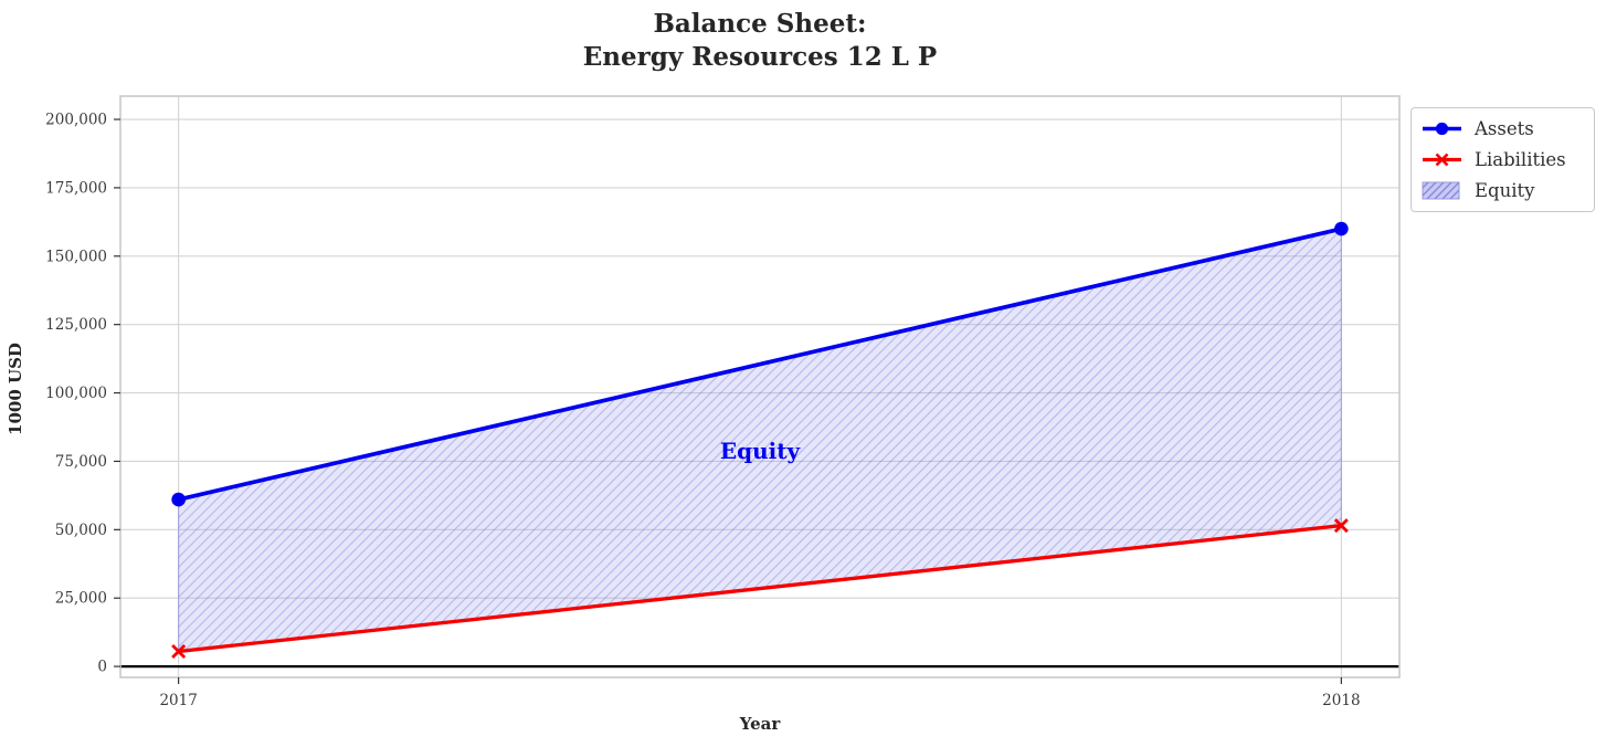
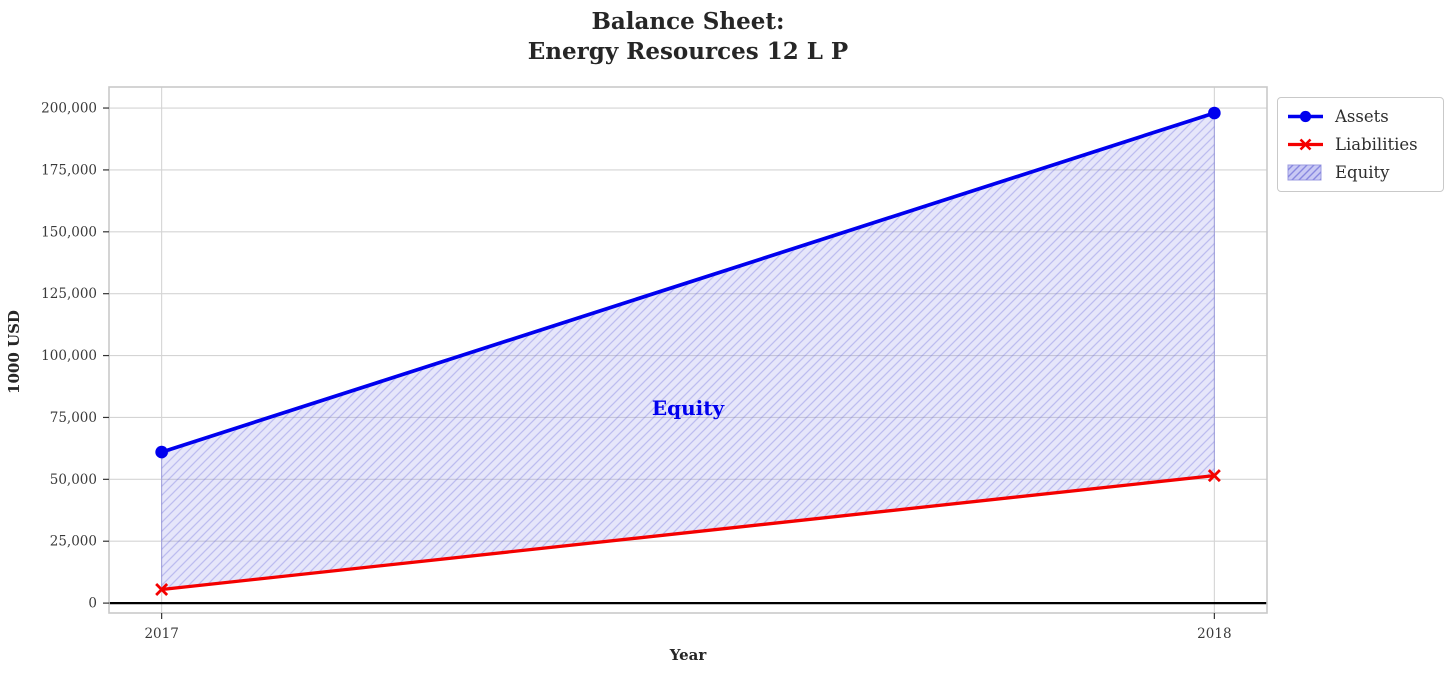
Assets/2018: 160000 -> 198000
